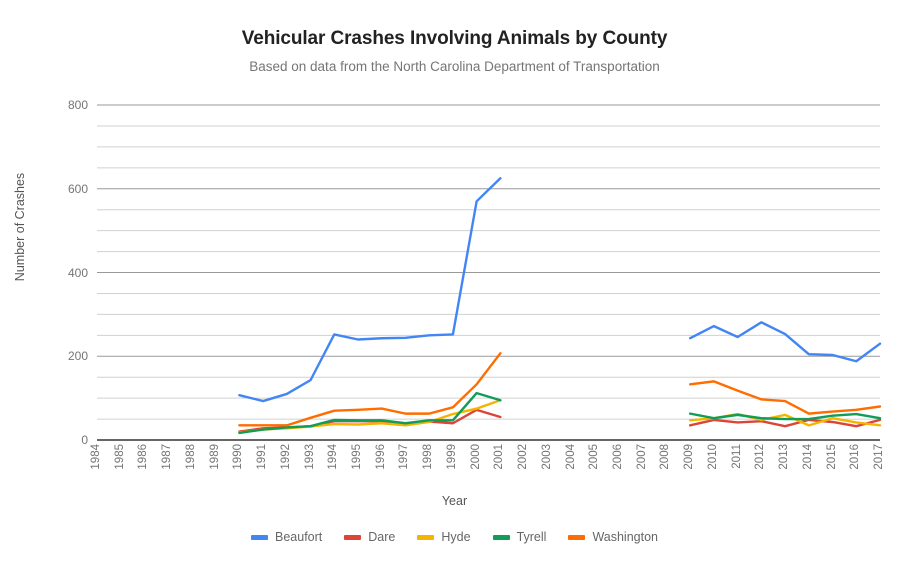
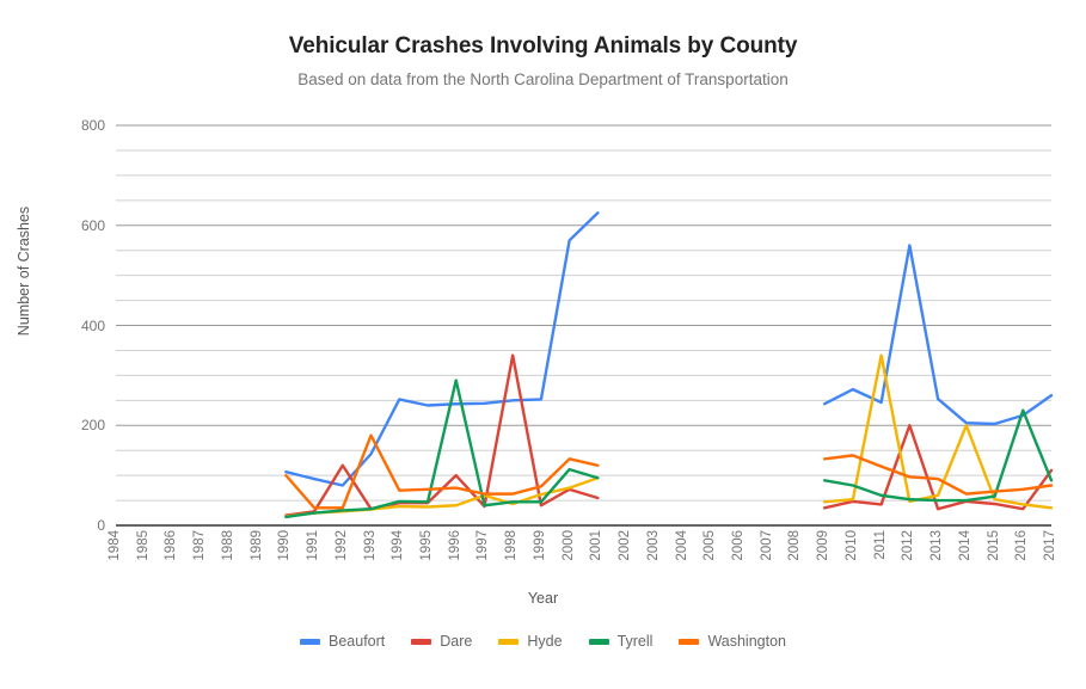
Washington/1990: 40 -> 100
Beaufort/1992: 110 -> 80
Dare/1992: 30 -> 120
Washington/1993: 50 -> 180
Dare/1996: 40 -> 100
Tyrell/1996: 50 -> 290
Hyde/1997: 40 -> 60
Dare/1998: 40 -> 340
Washington/2001: 210 -> 120
Tyrell/2009: 60 -> 90
Tyrell/2010: 50 -> 80
Hyde/2011: 60 -> 340
Beaufort/2012: 280 -> 560
Dare/2012: 40 -> 200
Hyde/2014: 40 -> 200
Beaufort/2016: 190 -> 220
Tyrell/2016: 60 -> 230
Beaufort/2017: 230 -> 260
Dare/2017: 50 -> 110
Tyrell/2017: 50 -> 90
